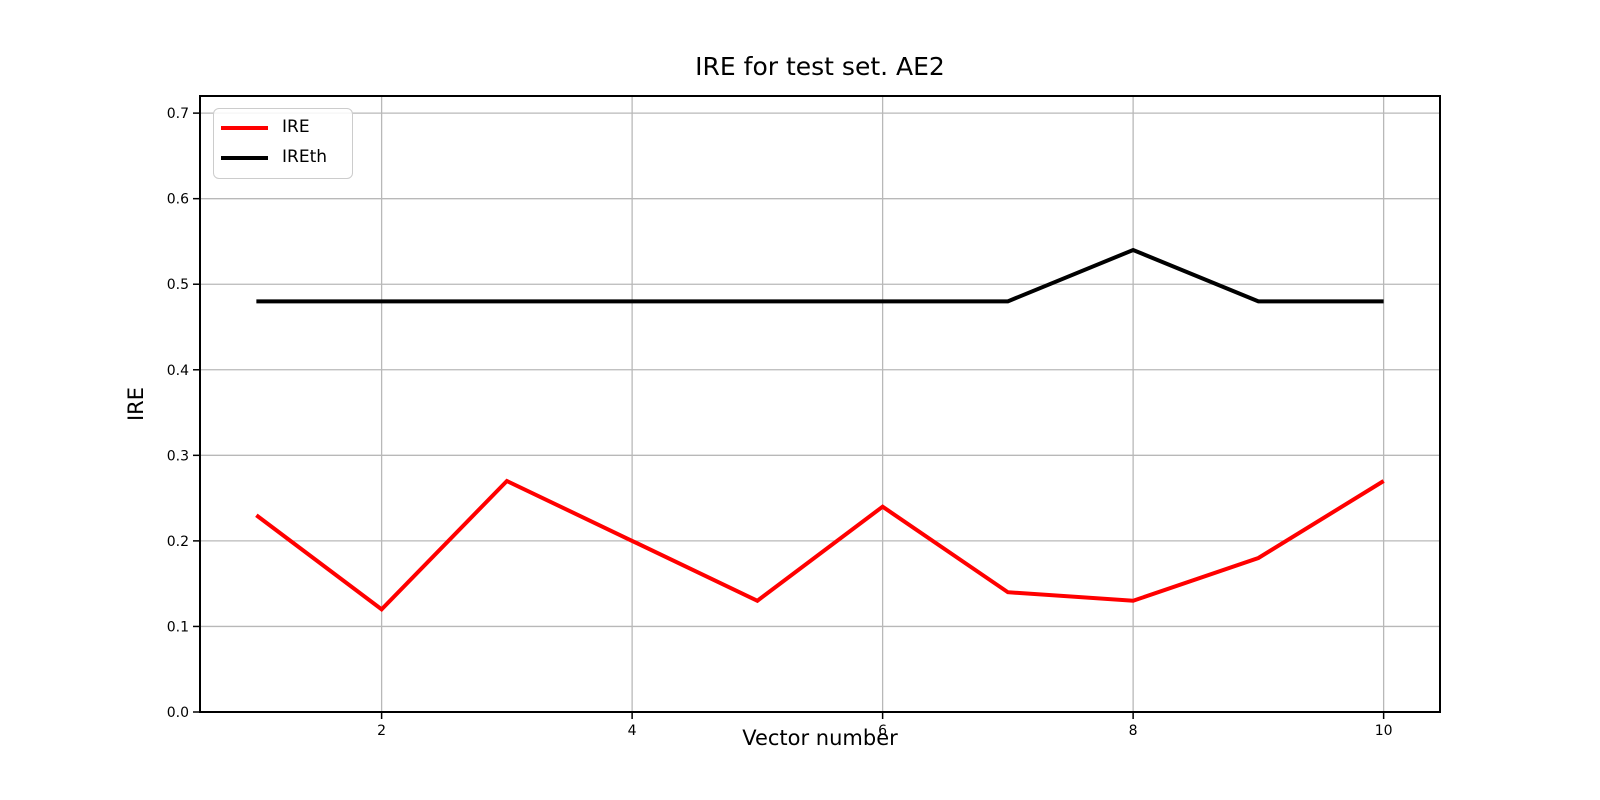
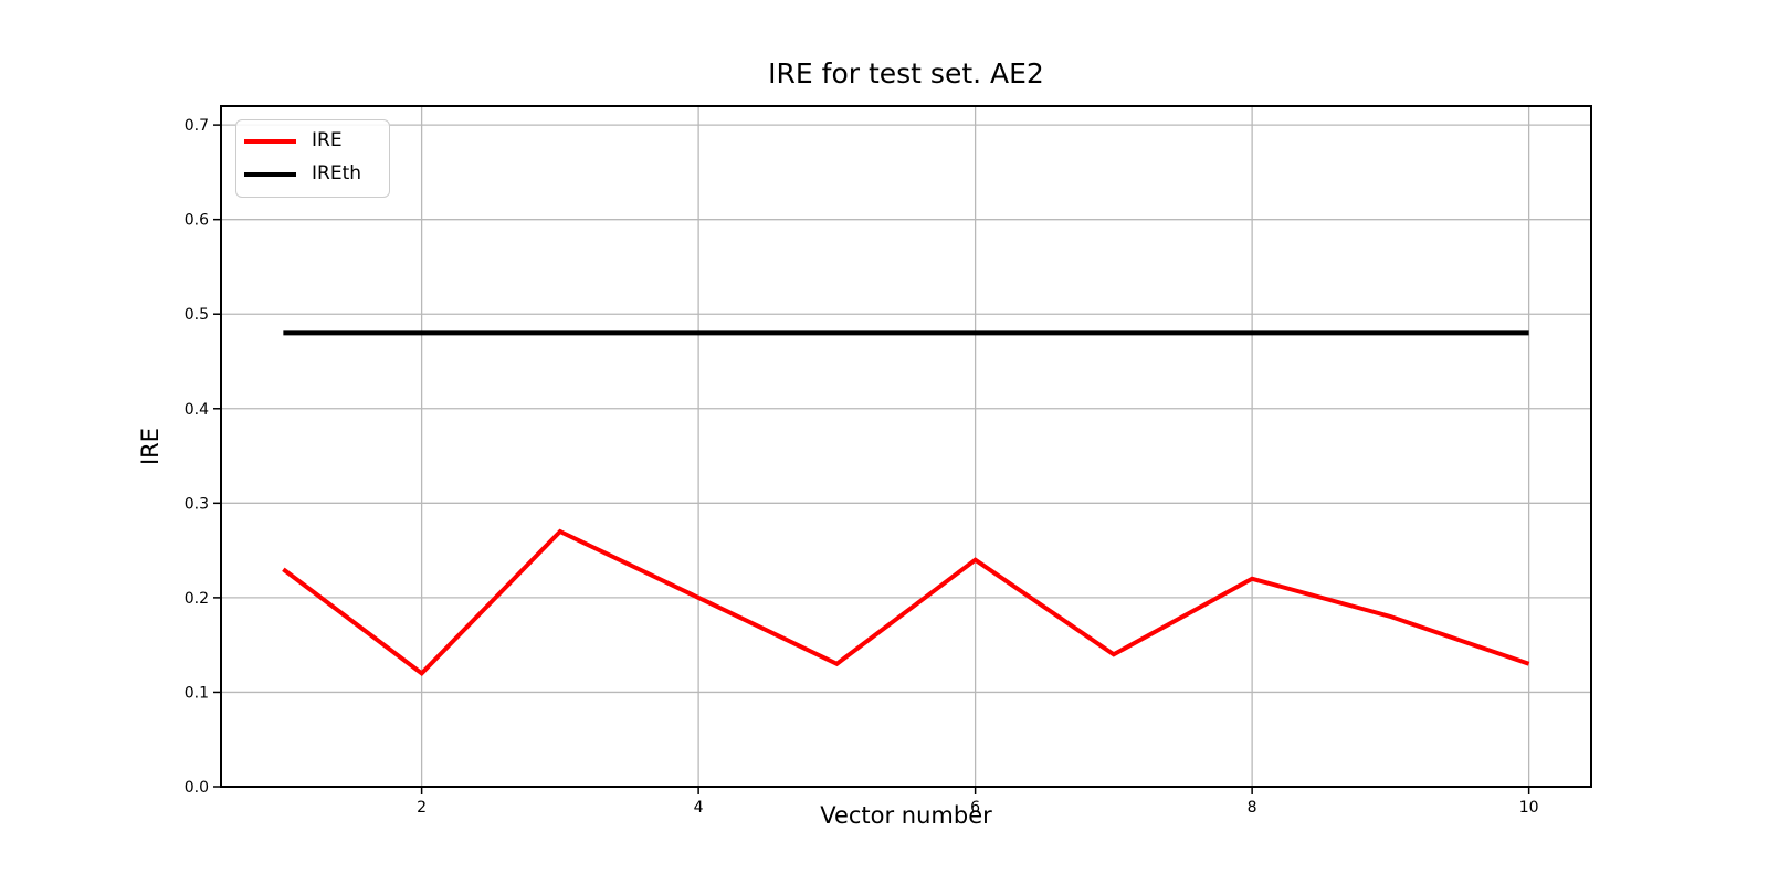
IRE/8: 0.13 -> 0.22
IREth/8: 0.54 -> 0.48
IRE/10: 0.27 -> 0.13
